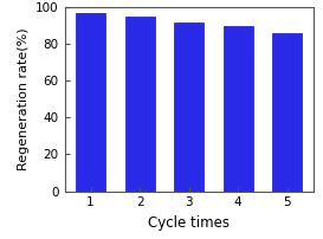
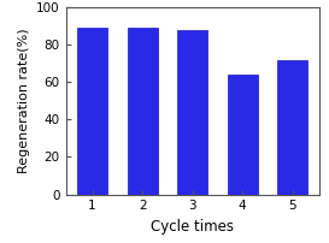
1: 97 -> 89
2: 95 -> 89
3: 92 -> 88
4: 90 -> 64
5: 86 -> 72
